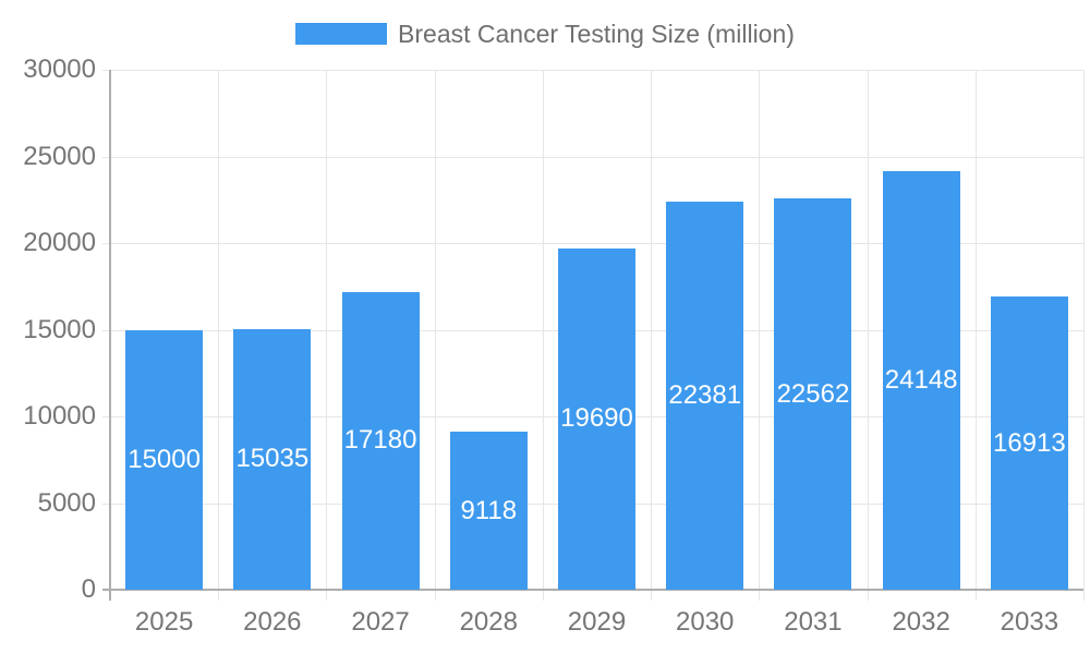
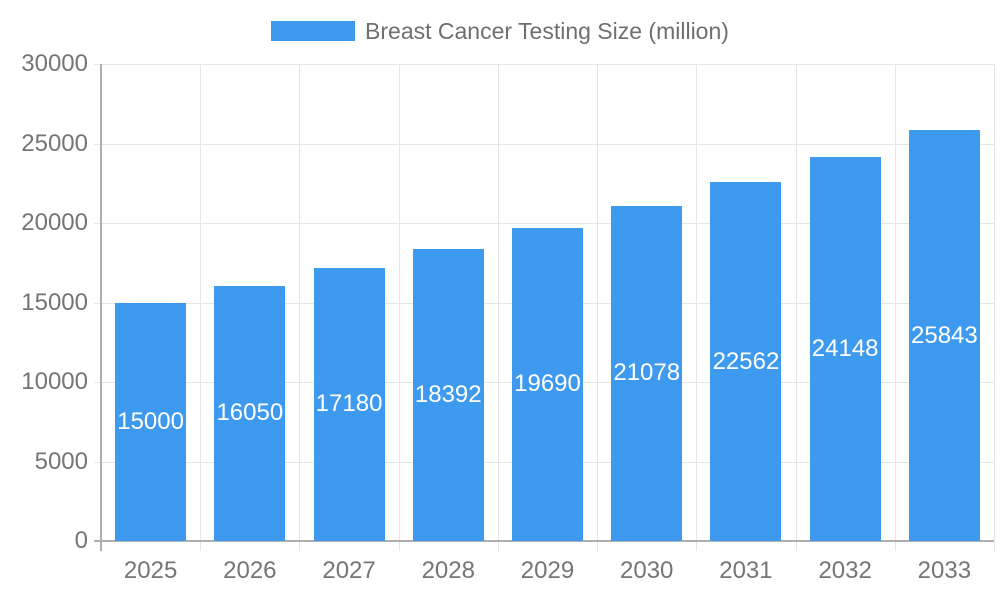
2026: 15035 -> 16050
2028: 9118 -> 18392
2030: 22381 -> 21078
2033: 16913 -> 25843
